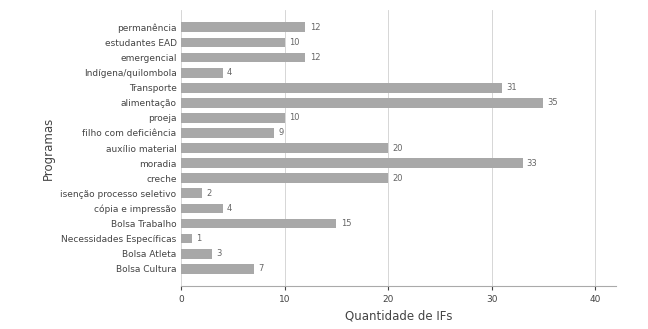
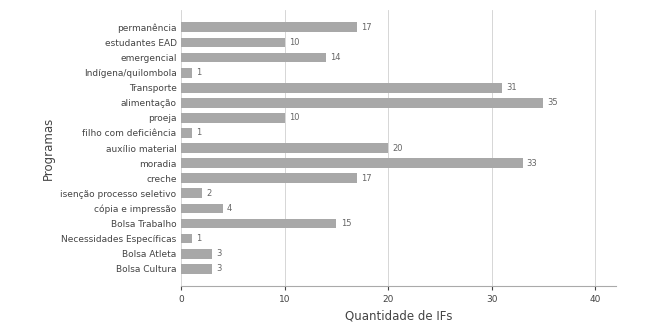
permanência: 12 -> 17
emergencial: 12 -> 14
Indígena/quilombola: 4 -> 1
filho com deficiência: 9 -> 1
creche: 20 -> 17
Bolsa Cultura: 7 -> 3
